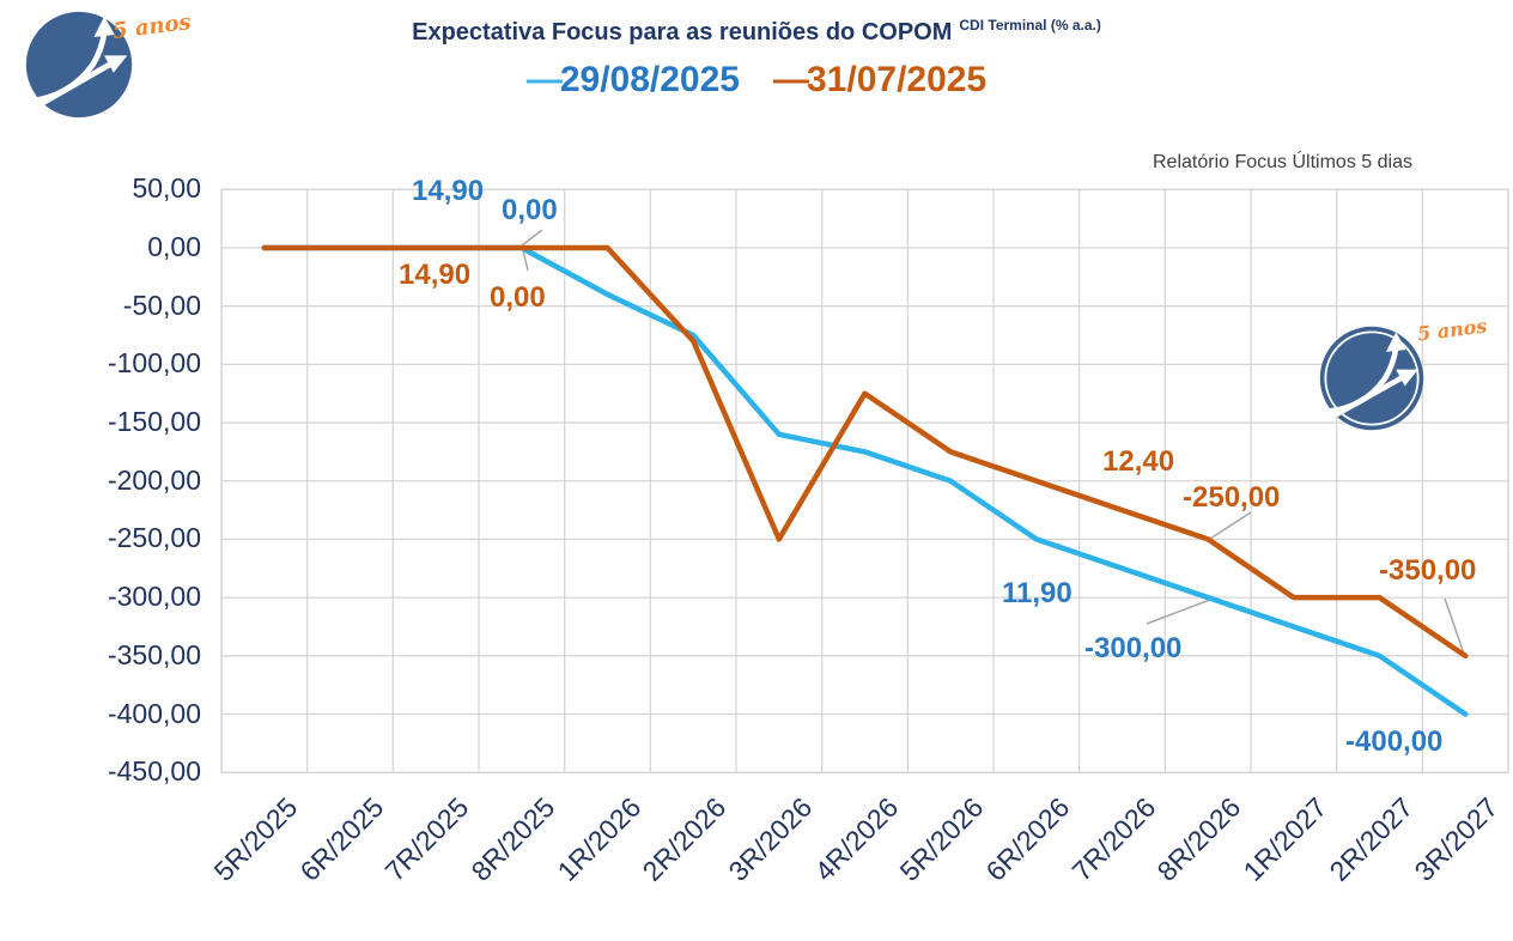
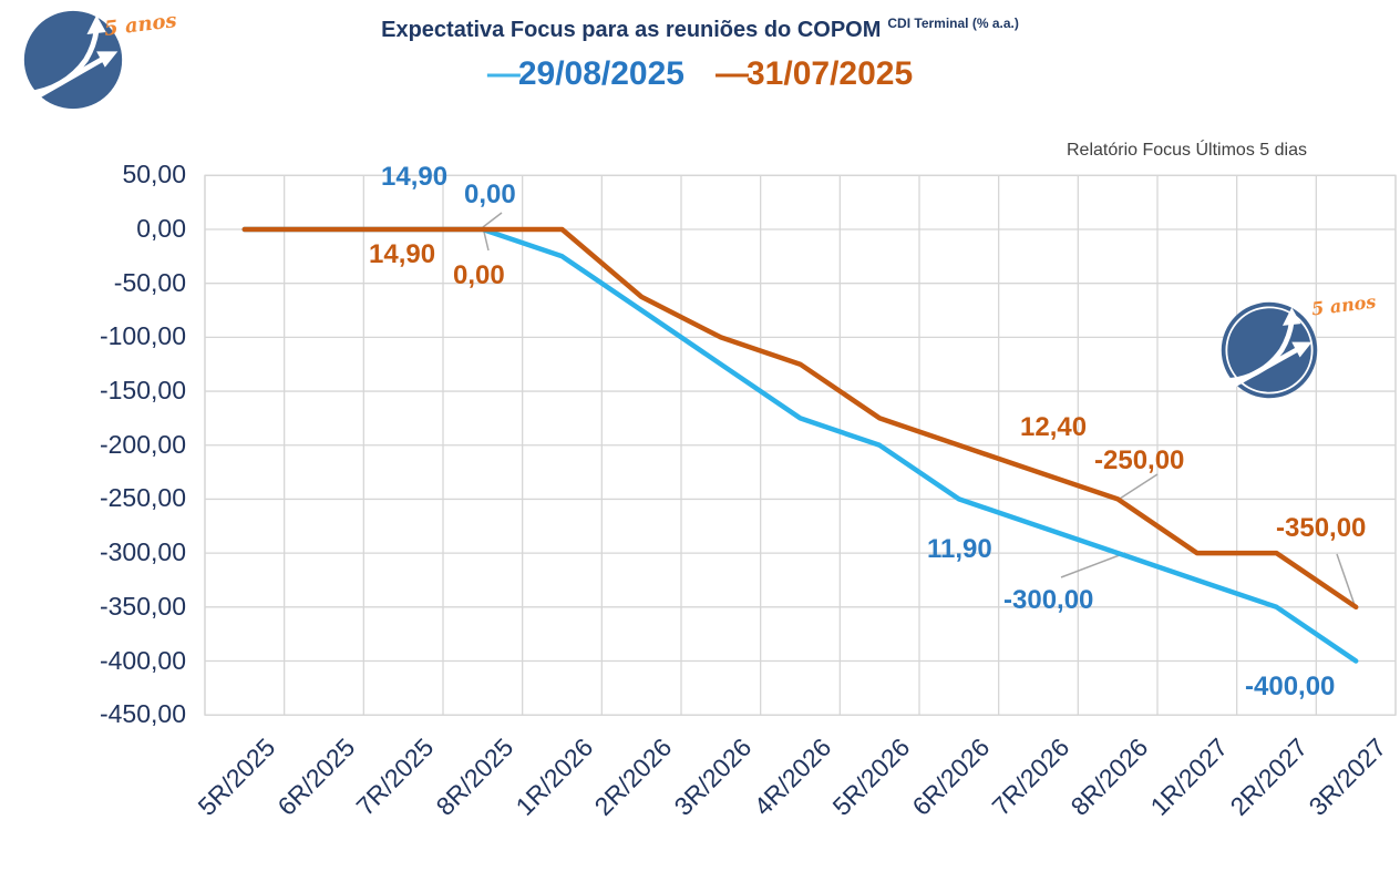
29/08/2025/1R/2026: -40 -> -20
31/07/2025/2R/2026: -80 -> -60
29/08/2025/3R/2026: -160 -> -120
31/07/2025/3R/2026: -250 -> -100
